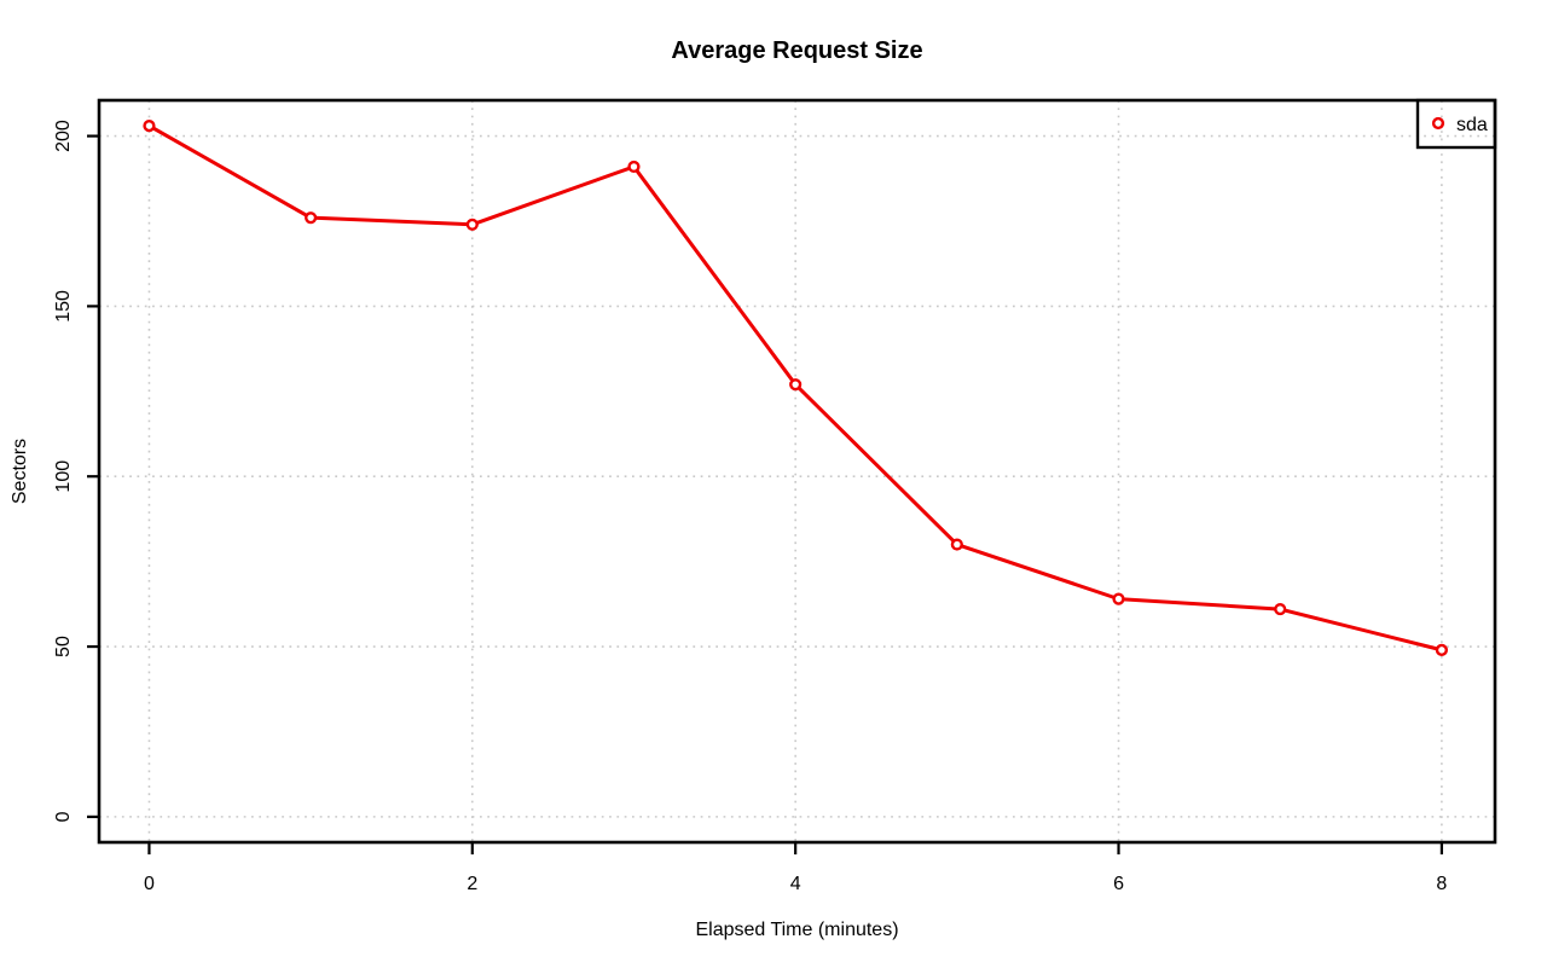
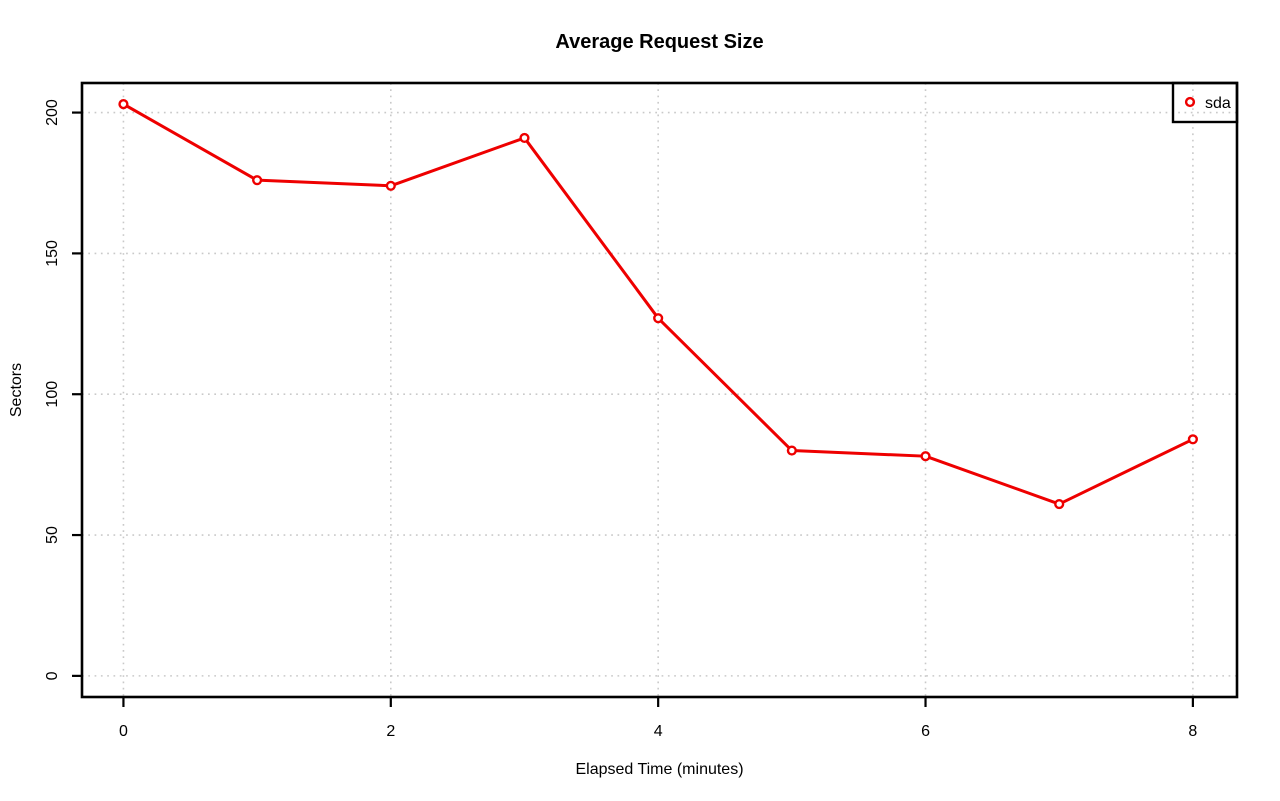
6: 64 -> 78
8: 49 -> 84
